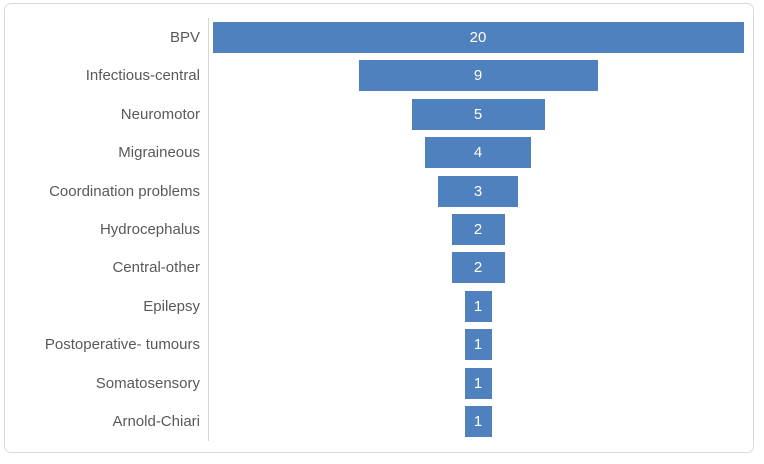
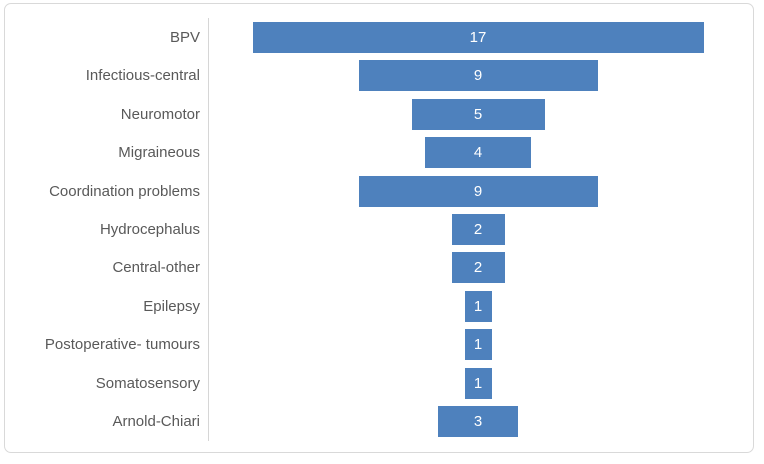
BPV: 20 -> 17
Coordination problems: 3 -> 9
Arnold-Chiari: 1 -> 3
